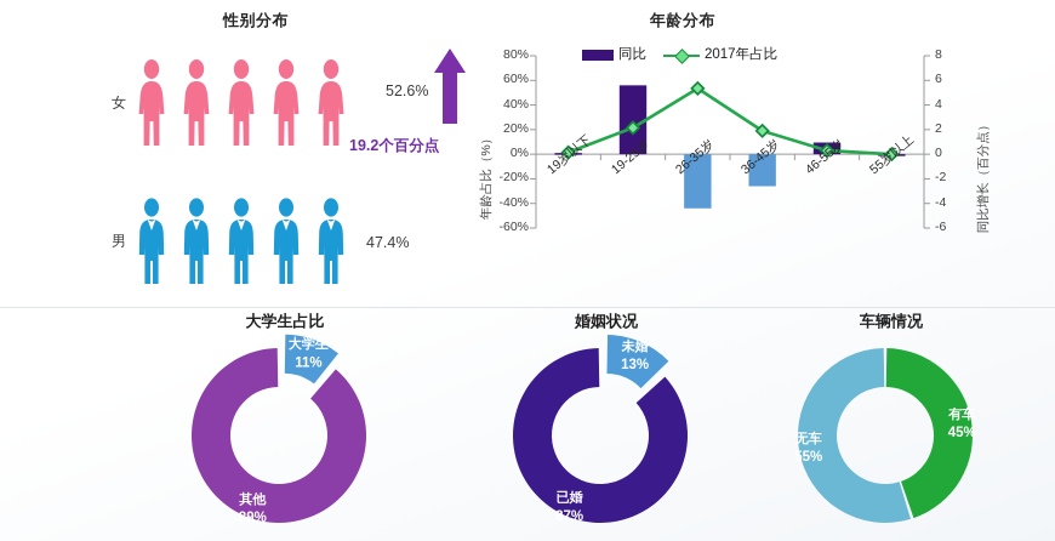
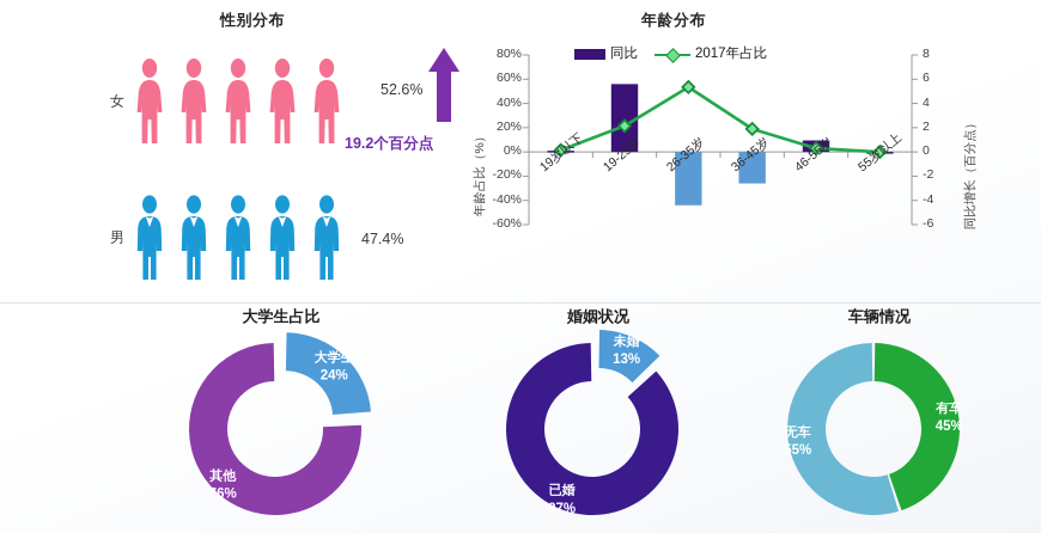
大学生占比/大学生: 11% -> 24%
大学生占比/其他: 89% -> 76%
